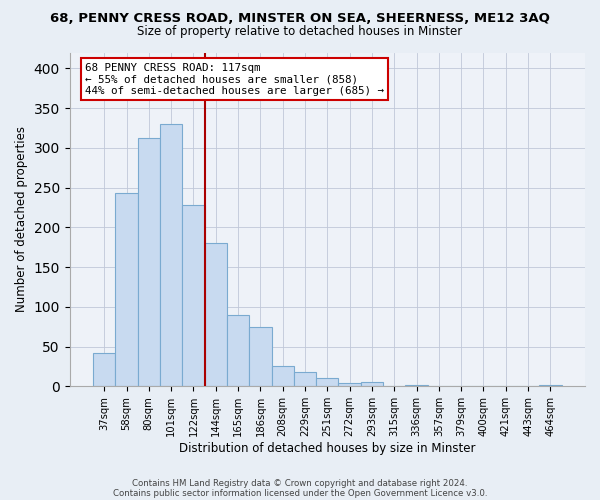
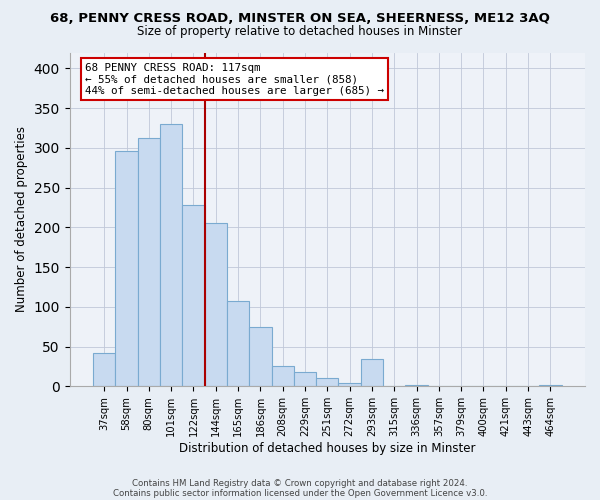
58sqm: 243 -> 296
144sqm: 180 -> 206
165sqm: 90 -> 108
293sqm: 5 -> 34
